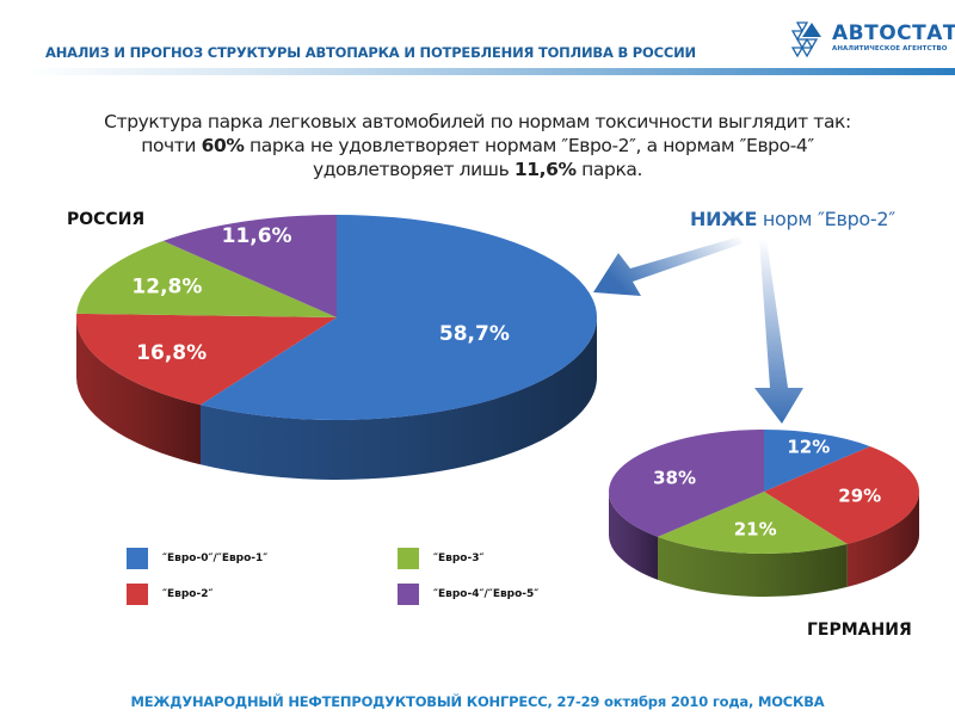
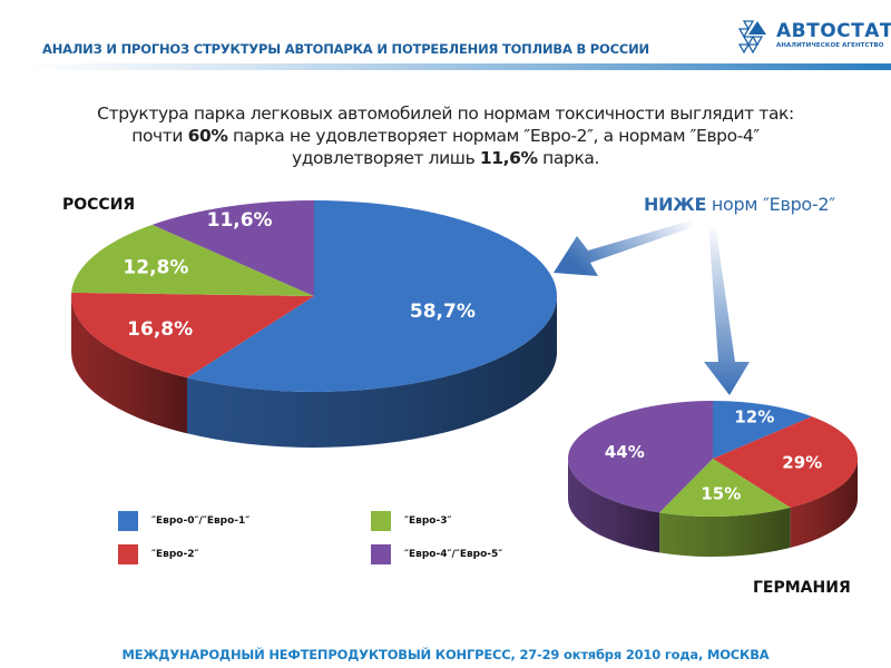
ГЕРМАНИЯ/″Евро-3″: 21% -> 15%
ГЕРМАНИЯ/″Евро-4″/″Евро-5″: 38% -> 44%
